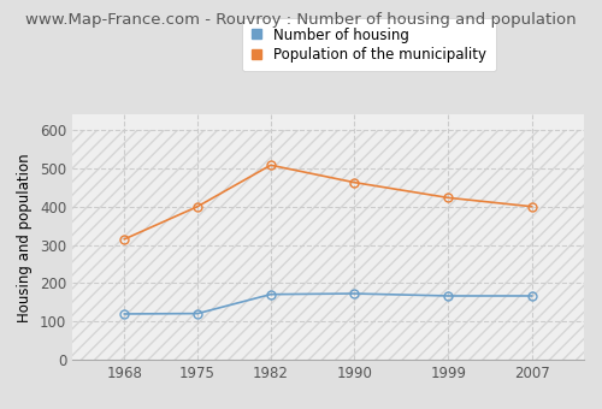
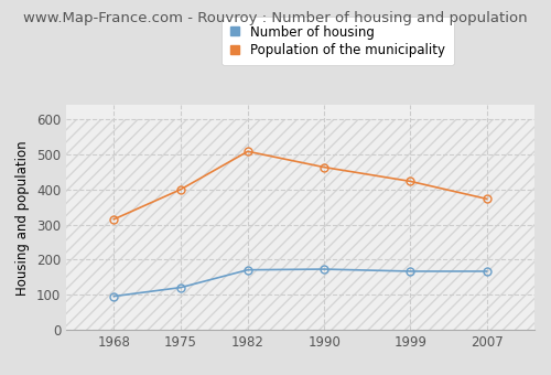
Number of housing/1968: 120 -> 96
Population of the municipality/2007: 400 -> 373
